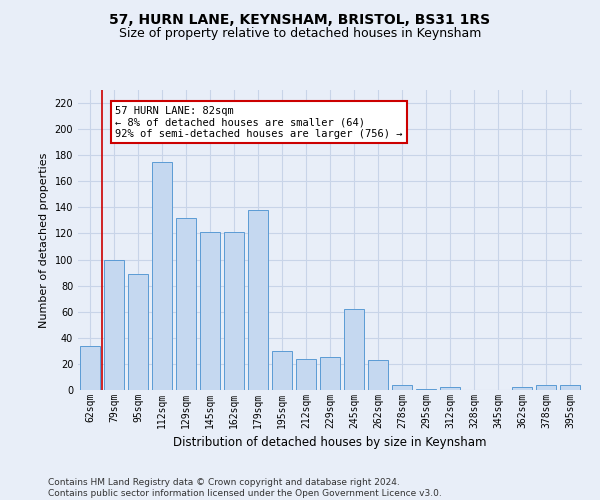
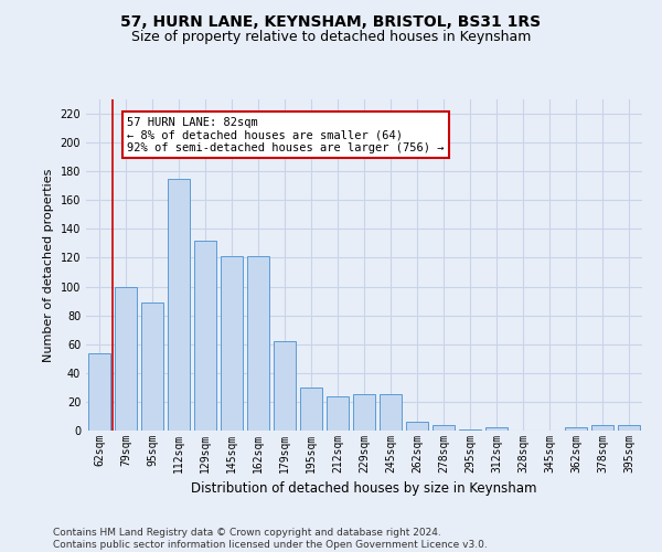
62sqm: 34 -> 54
179sqm: 138 -> 62
245sqm: 62 -> 25
262sqm: 23 -> 6
